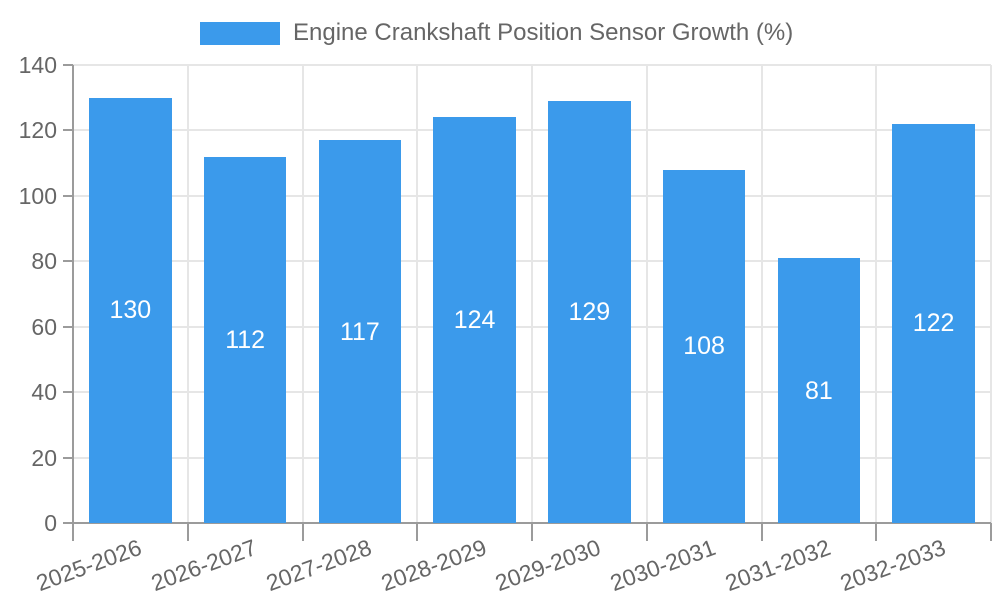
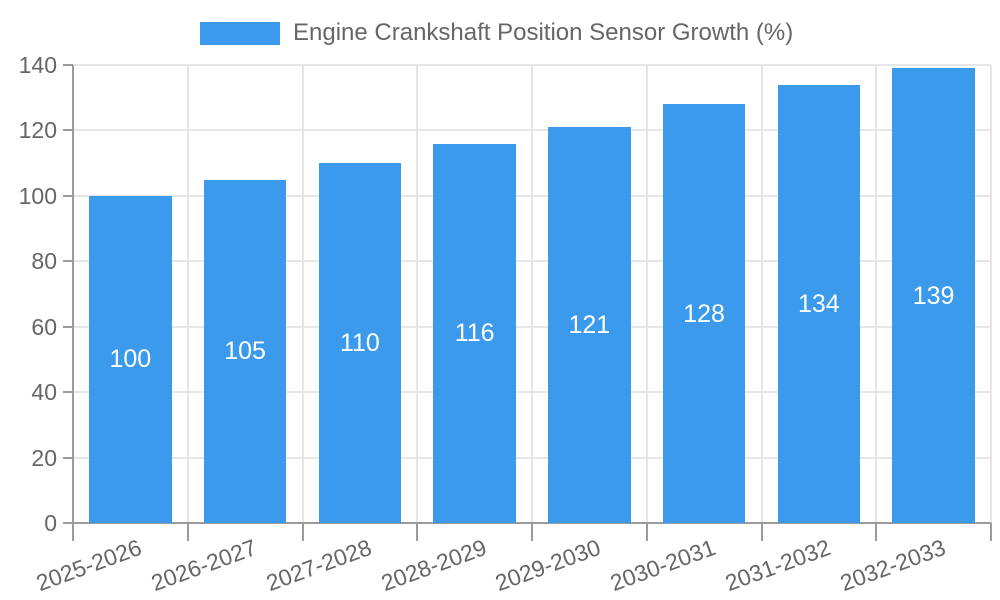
2025-2026: 130 -> 100
2026-2027: 112 -> 105
2027-2028: 117 -> 110
2028-2029: 124 -> 116
2029-2030: 129 -> 121
2030-2031: 108 -> 128
2031-2032: 81 -> 134
2032-2033: 122 -> 139
